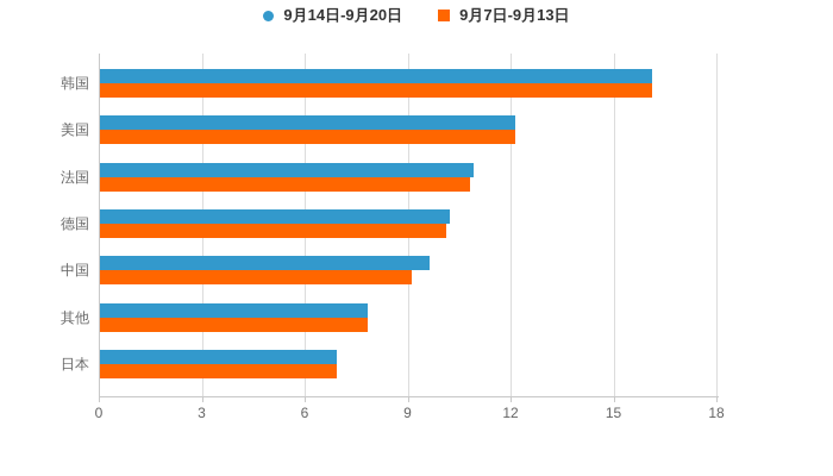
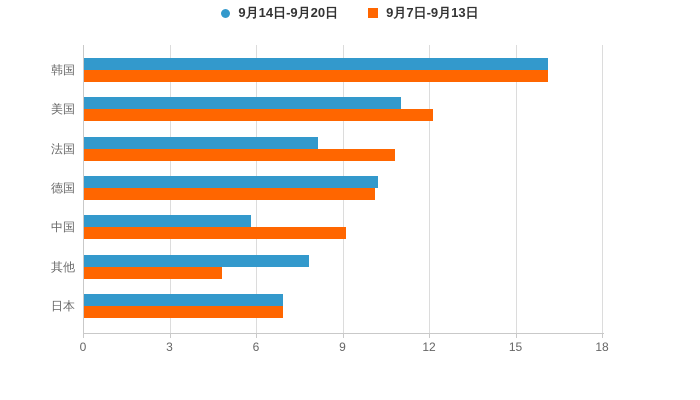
9月14日-9月20日/美国: 12.1 -> 11.0
9月14日-9月20日/法国: 10.9 -> 8.1
9月14日-9月20日/中国: 9.6 -> 5.8
9月7日-9月13日/其他: 7.8 -> 4.8
